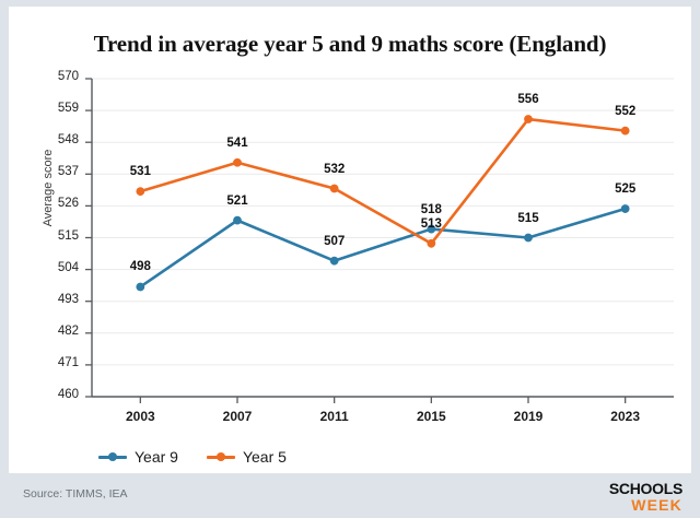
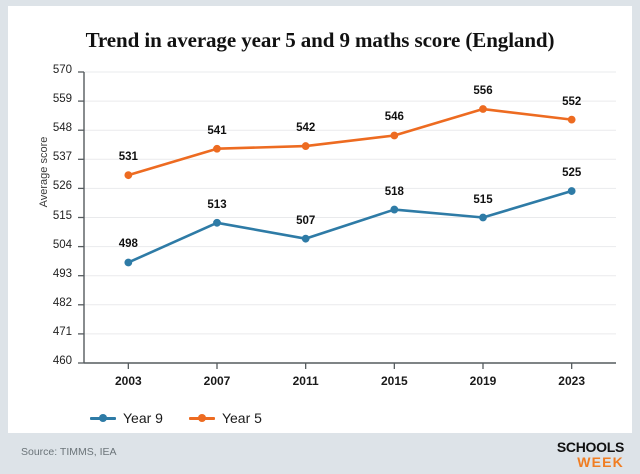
Year 9/2007: 521 -> 513
Year 5/2011: 532 -> 542
Year 5/2015: 513 -> 546
